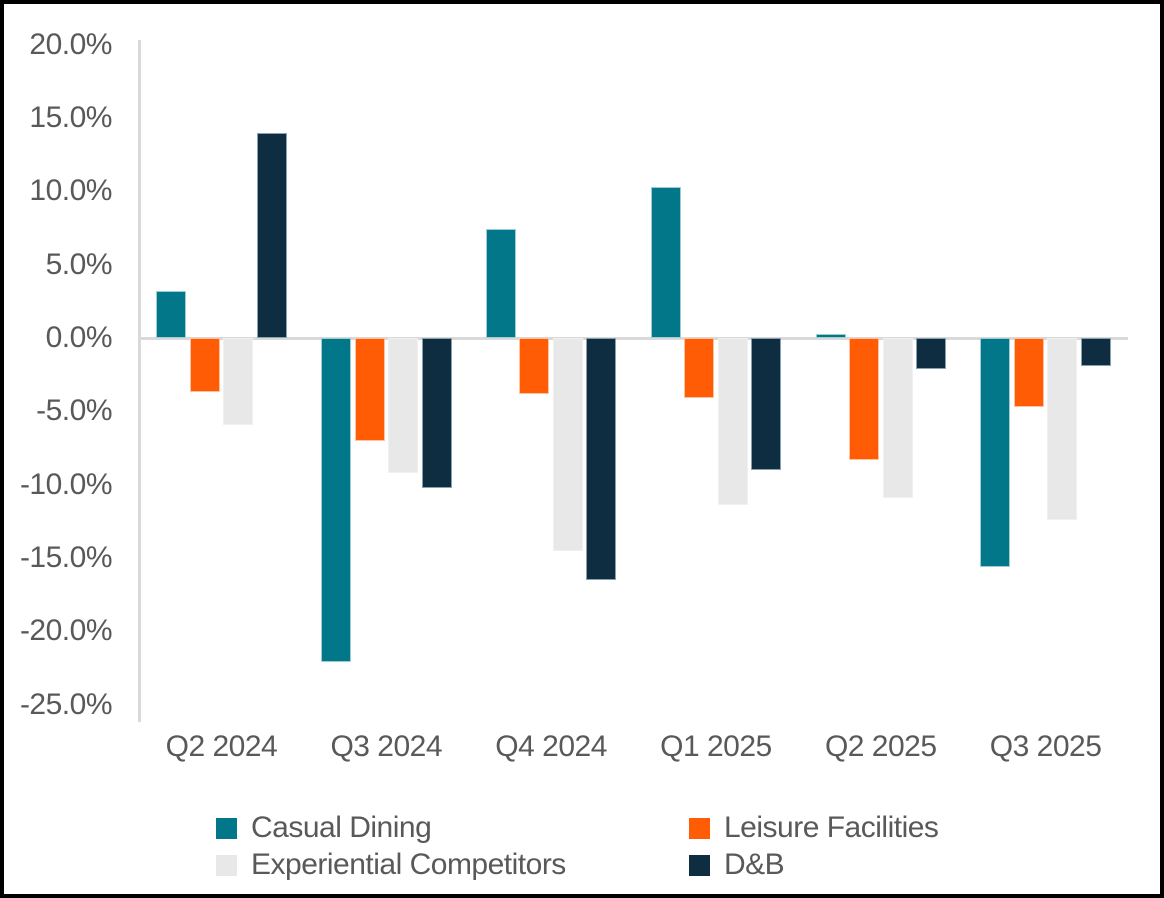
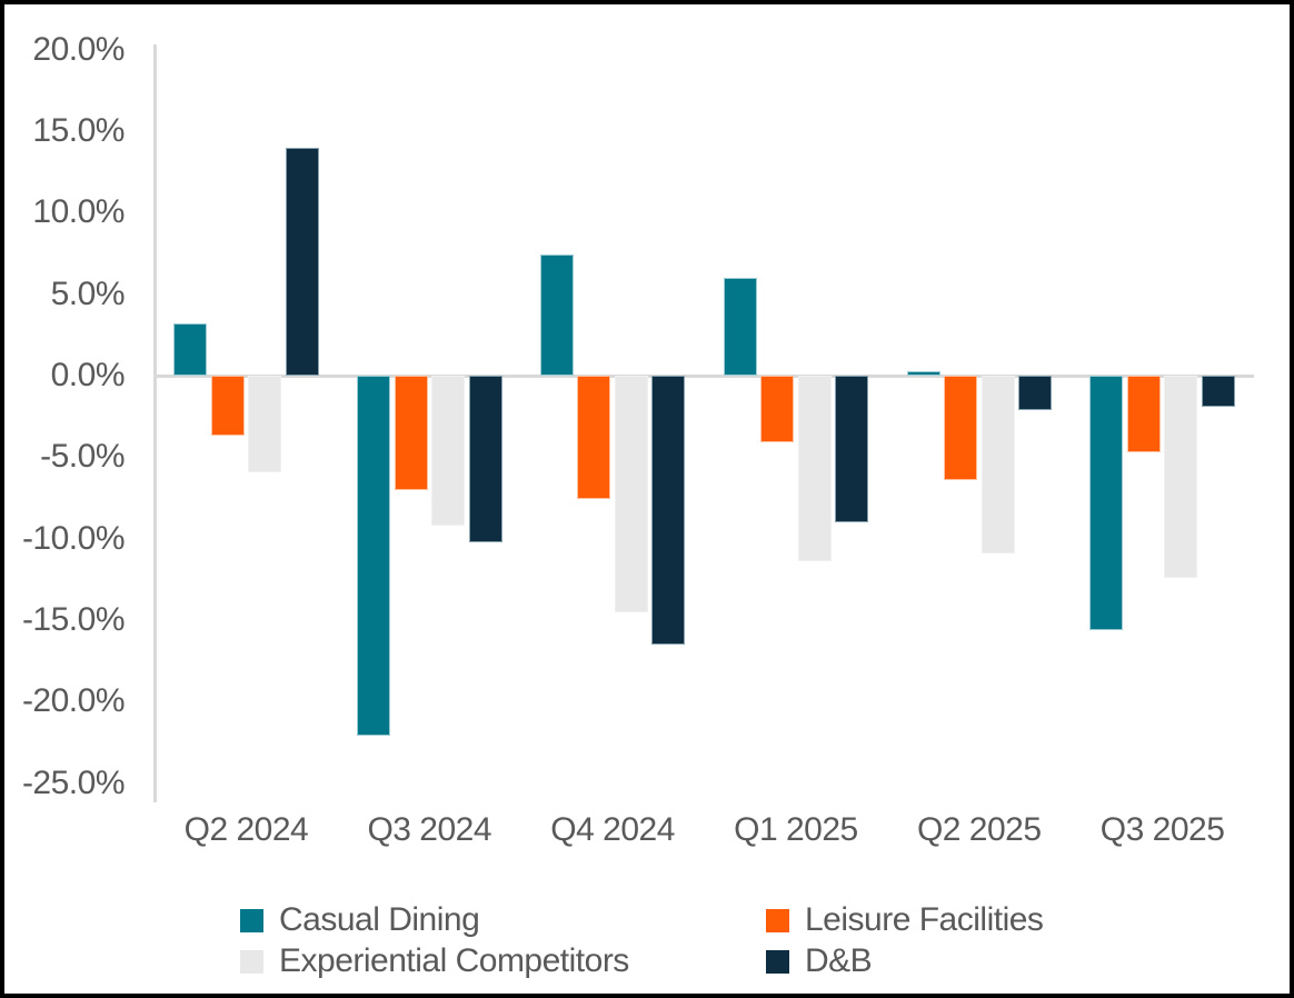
Leisure Facilities/Q4 2024: -3.8% -> -7.6%
Casual Dining/Q1 2025: 10.3% -> 6.0%
Leisure Facilities/Q2 2025: -8.3% -> -6.4%
